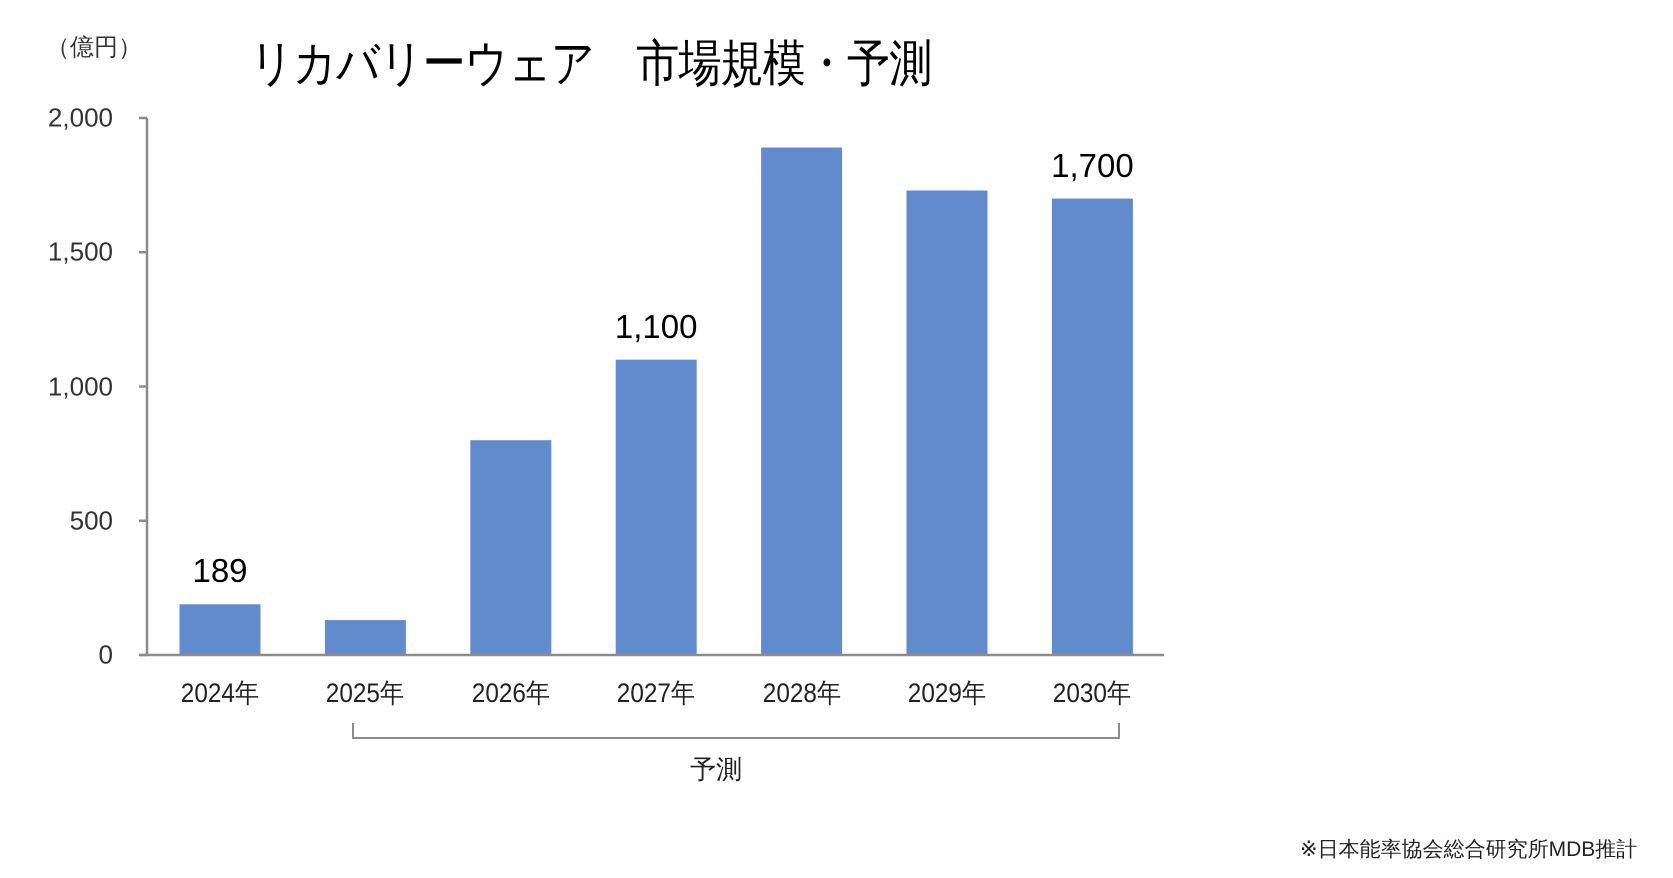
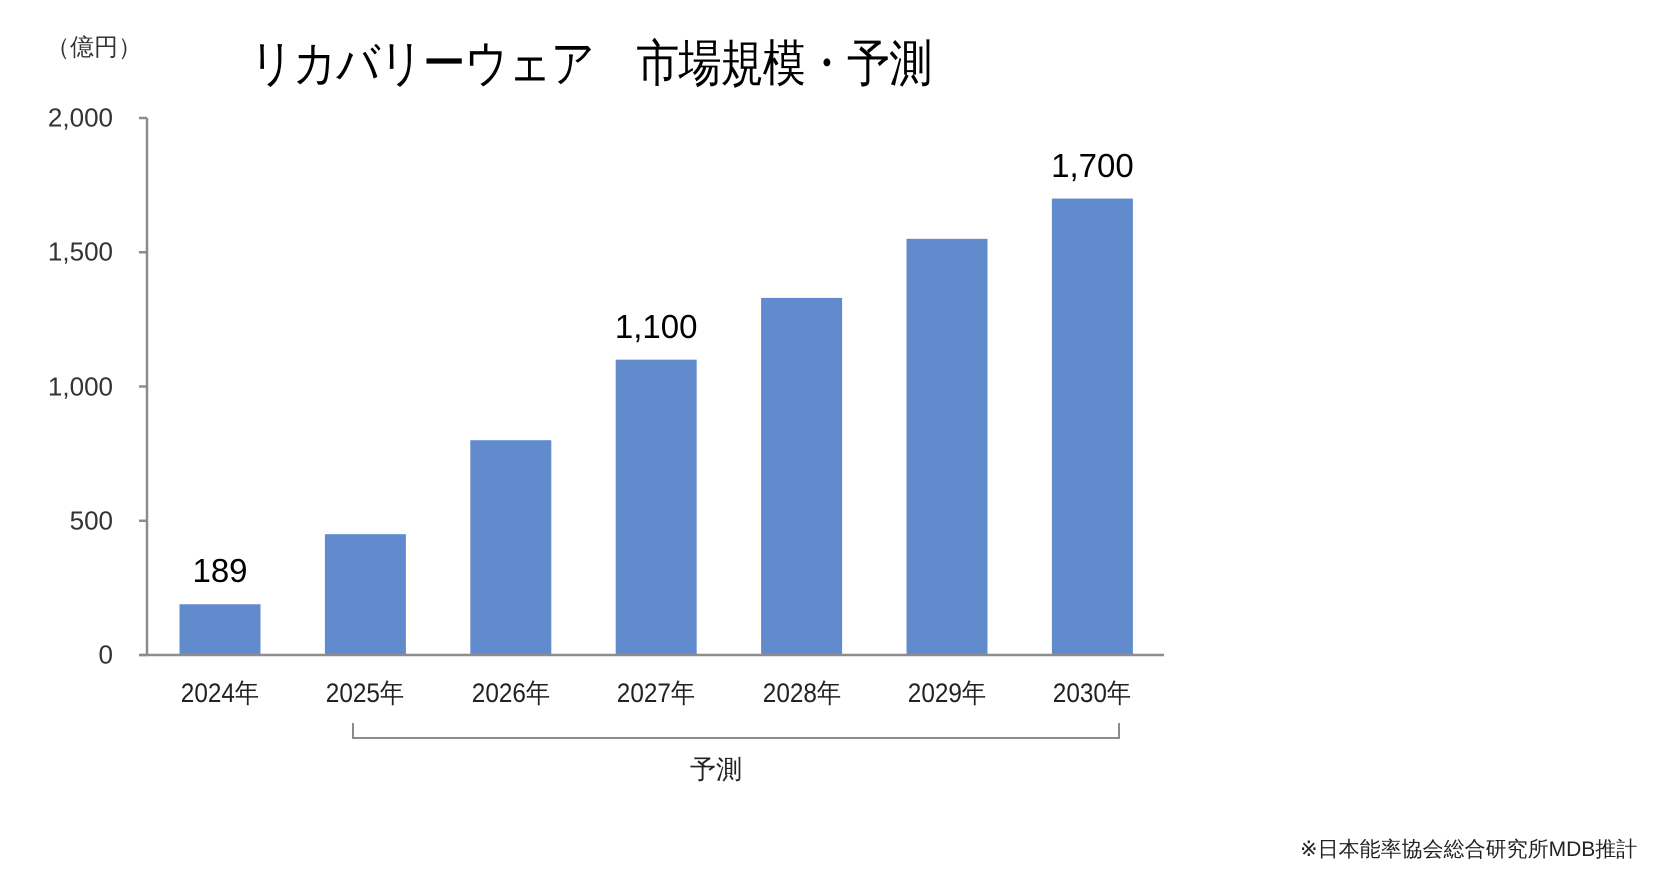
2025年: 130 -> 450
2028年: 1890 -> 1330
2029年: 1730 -> 1550
